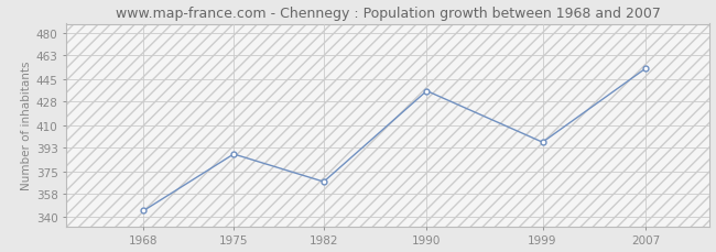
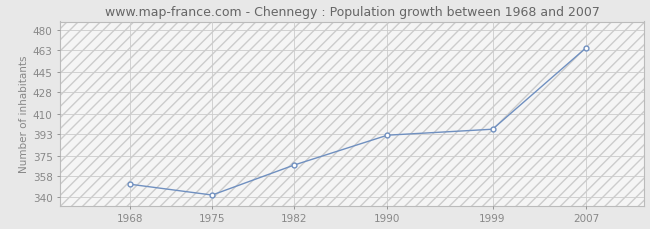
1968: 345 -> 351
1975: 388 -> 342
1990: 436 -> 392
2007: 453 -> 465
